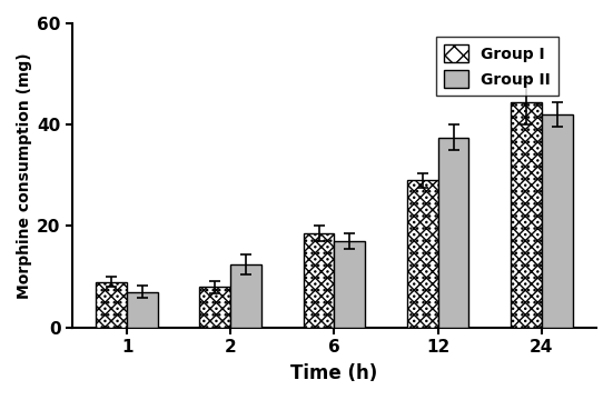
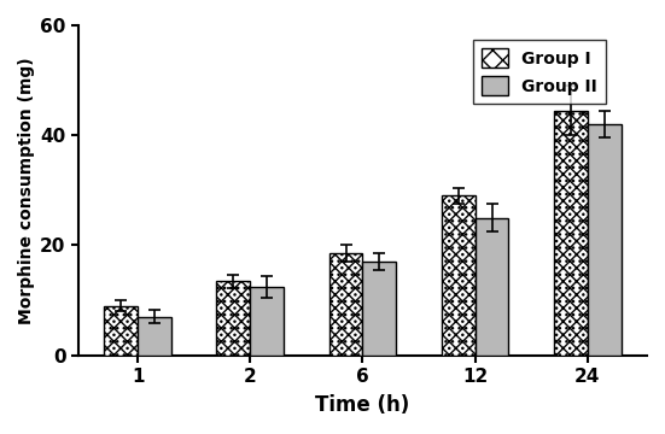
Group I/2: 8.0 -> 13.5
Group II/12: 37.5 -> 25.0
